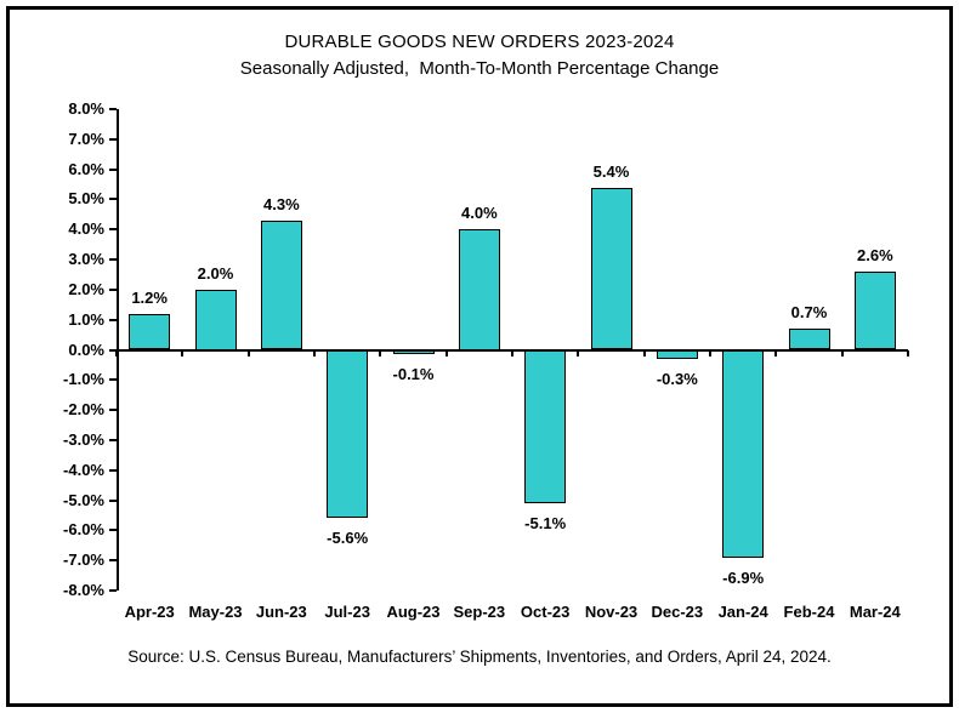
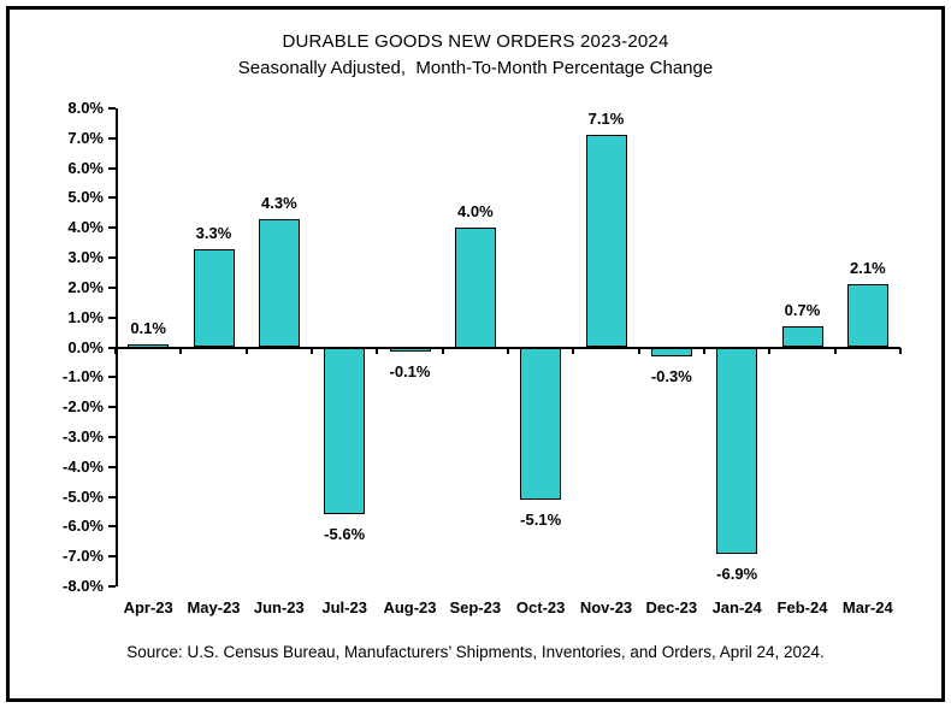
Apr-23: 1.2% -> 0.1%
May-23: 2.0% -> 3.3%
Nov-23: 5.4% -> 7.1%
Mar-24: 2.6% -> 2.1%
